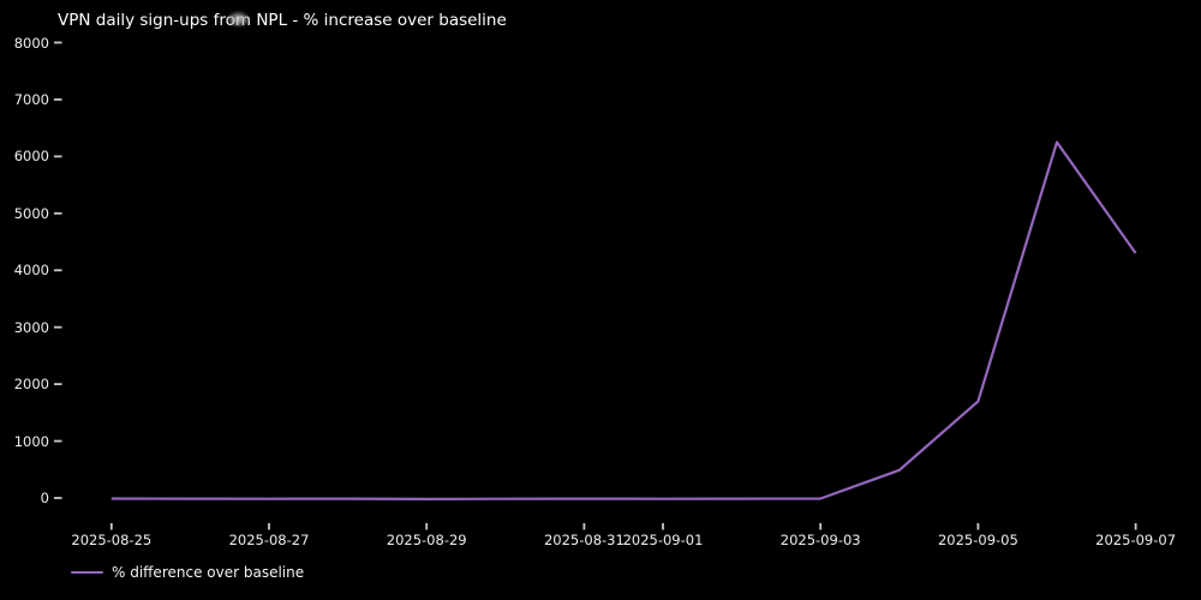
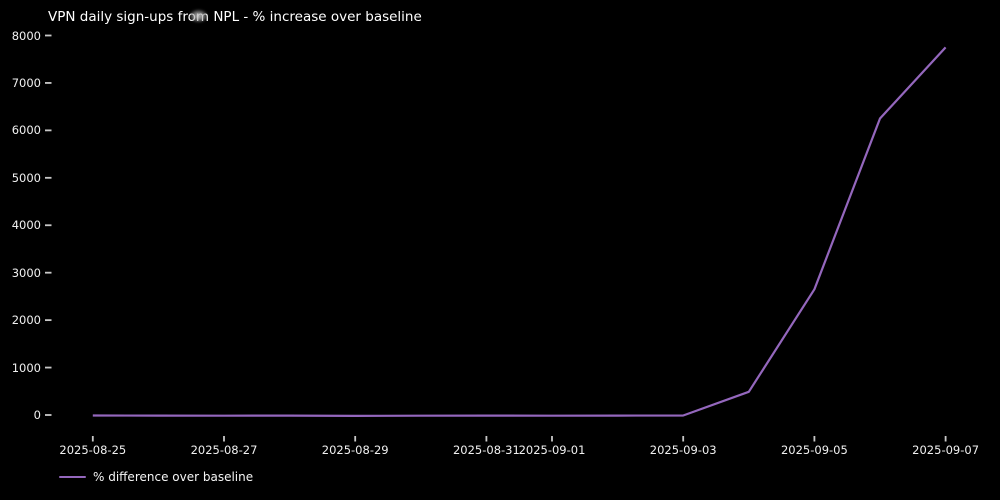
2025-09-05: 1700 -> 2600
2025-09-07: 4300 -> 7800
